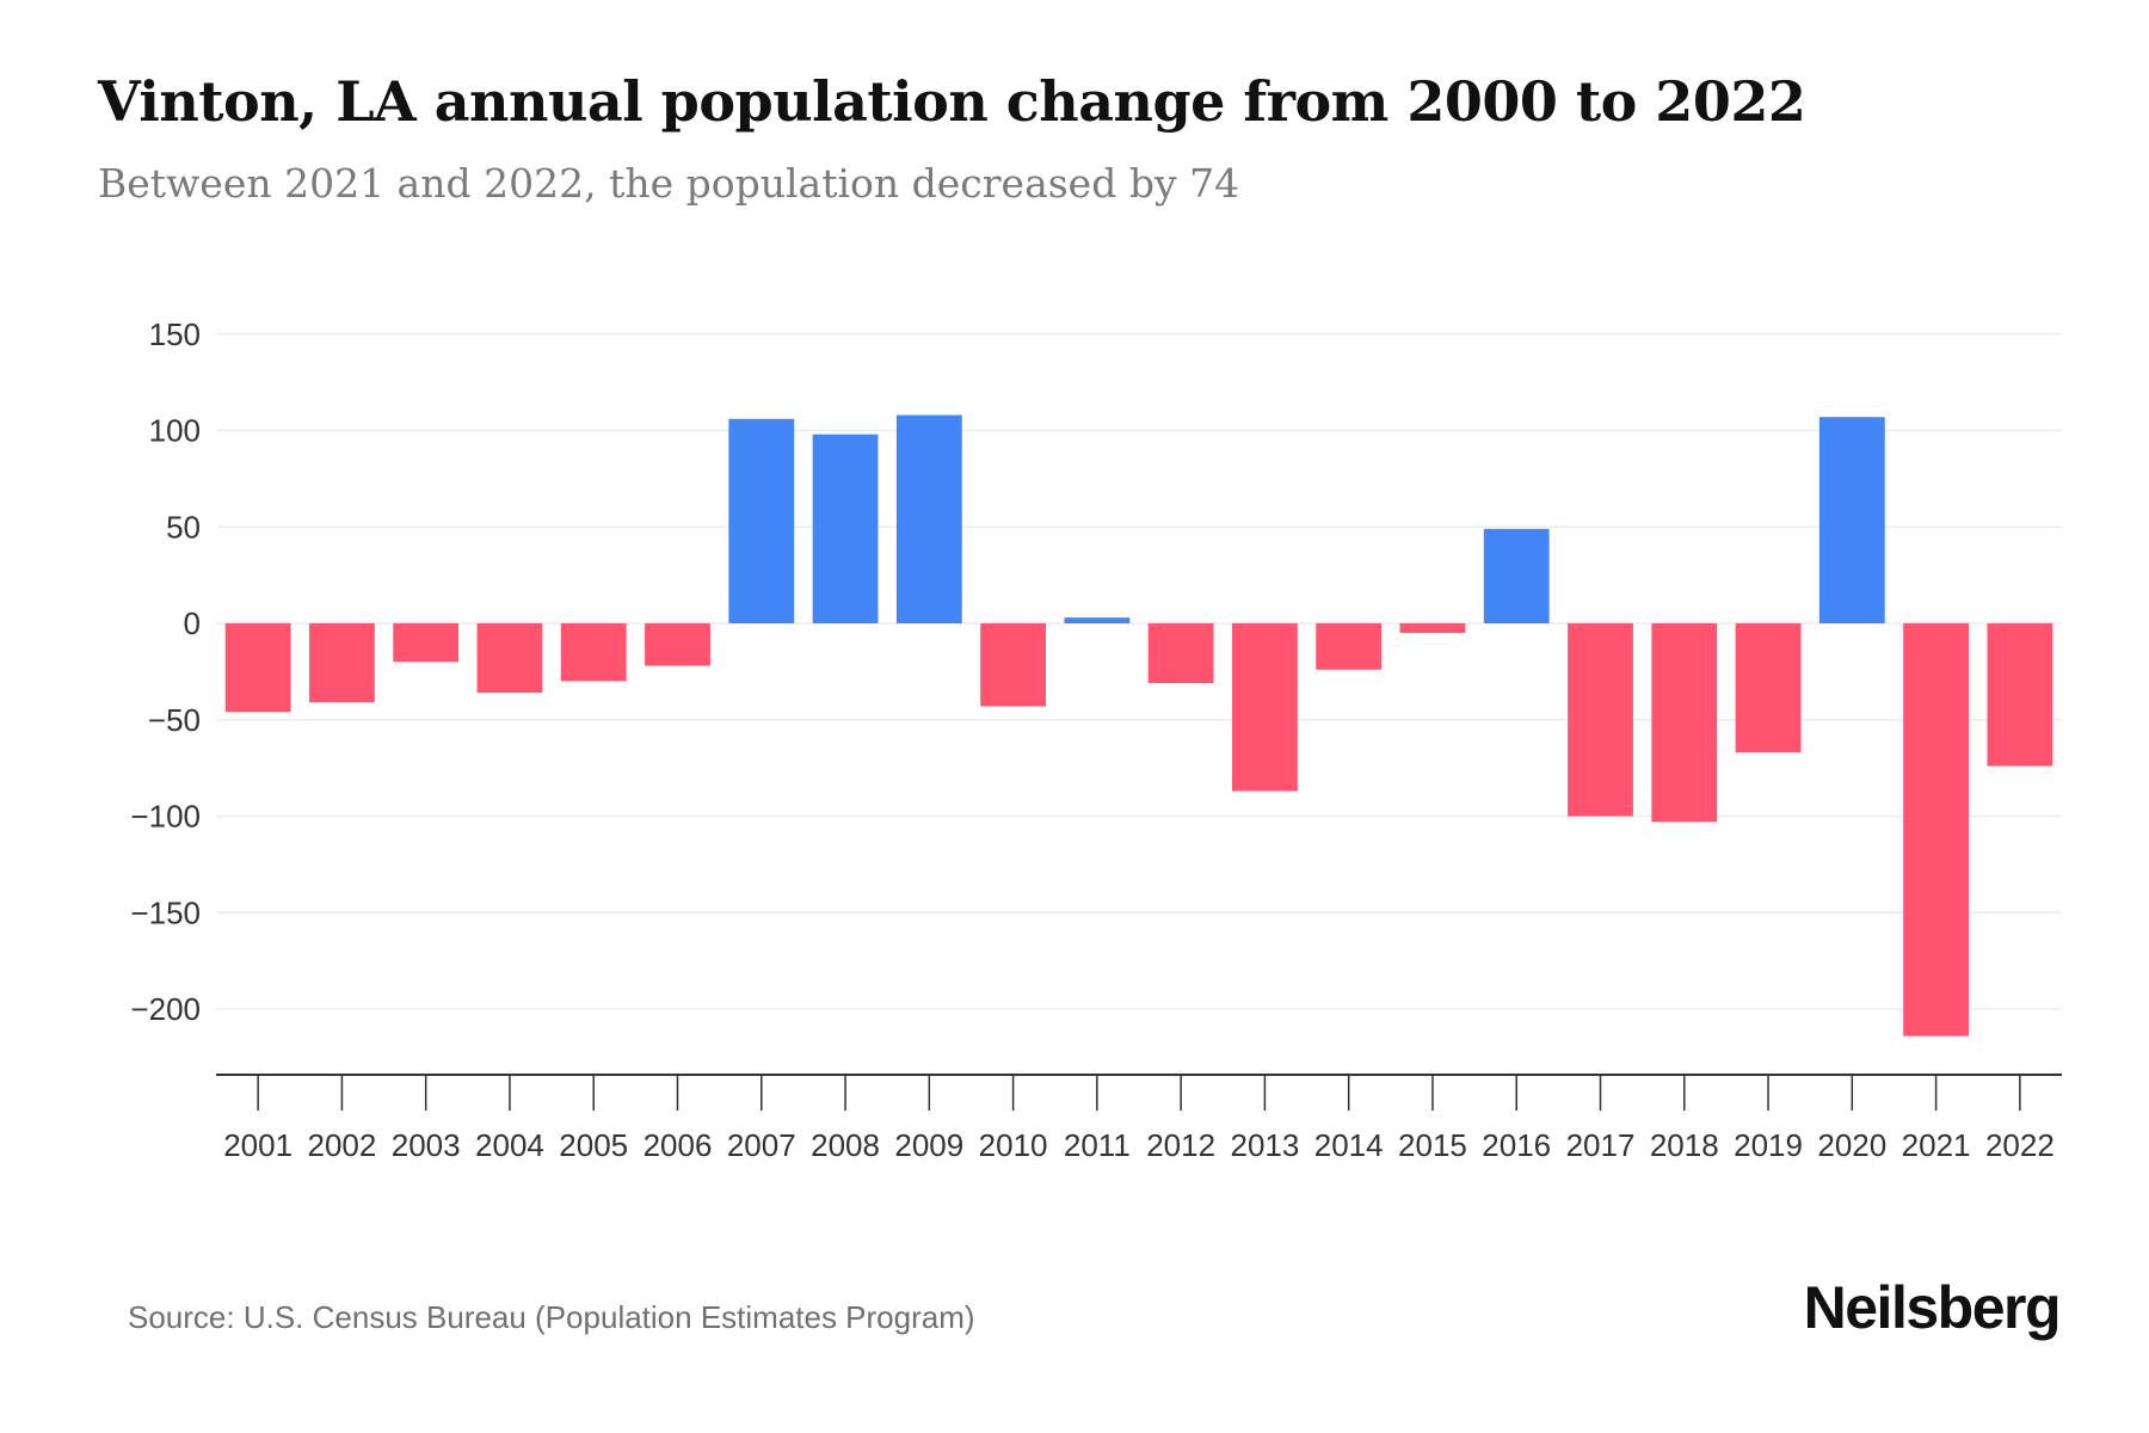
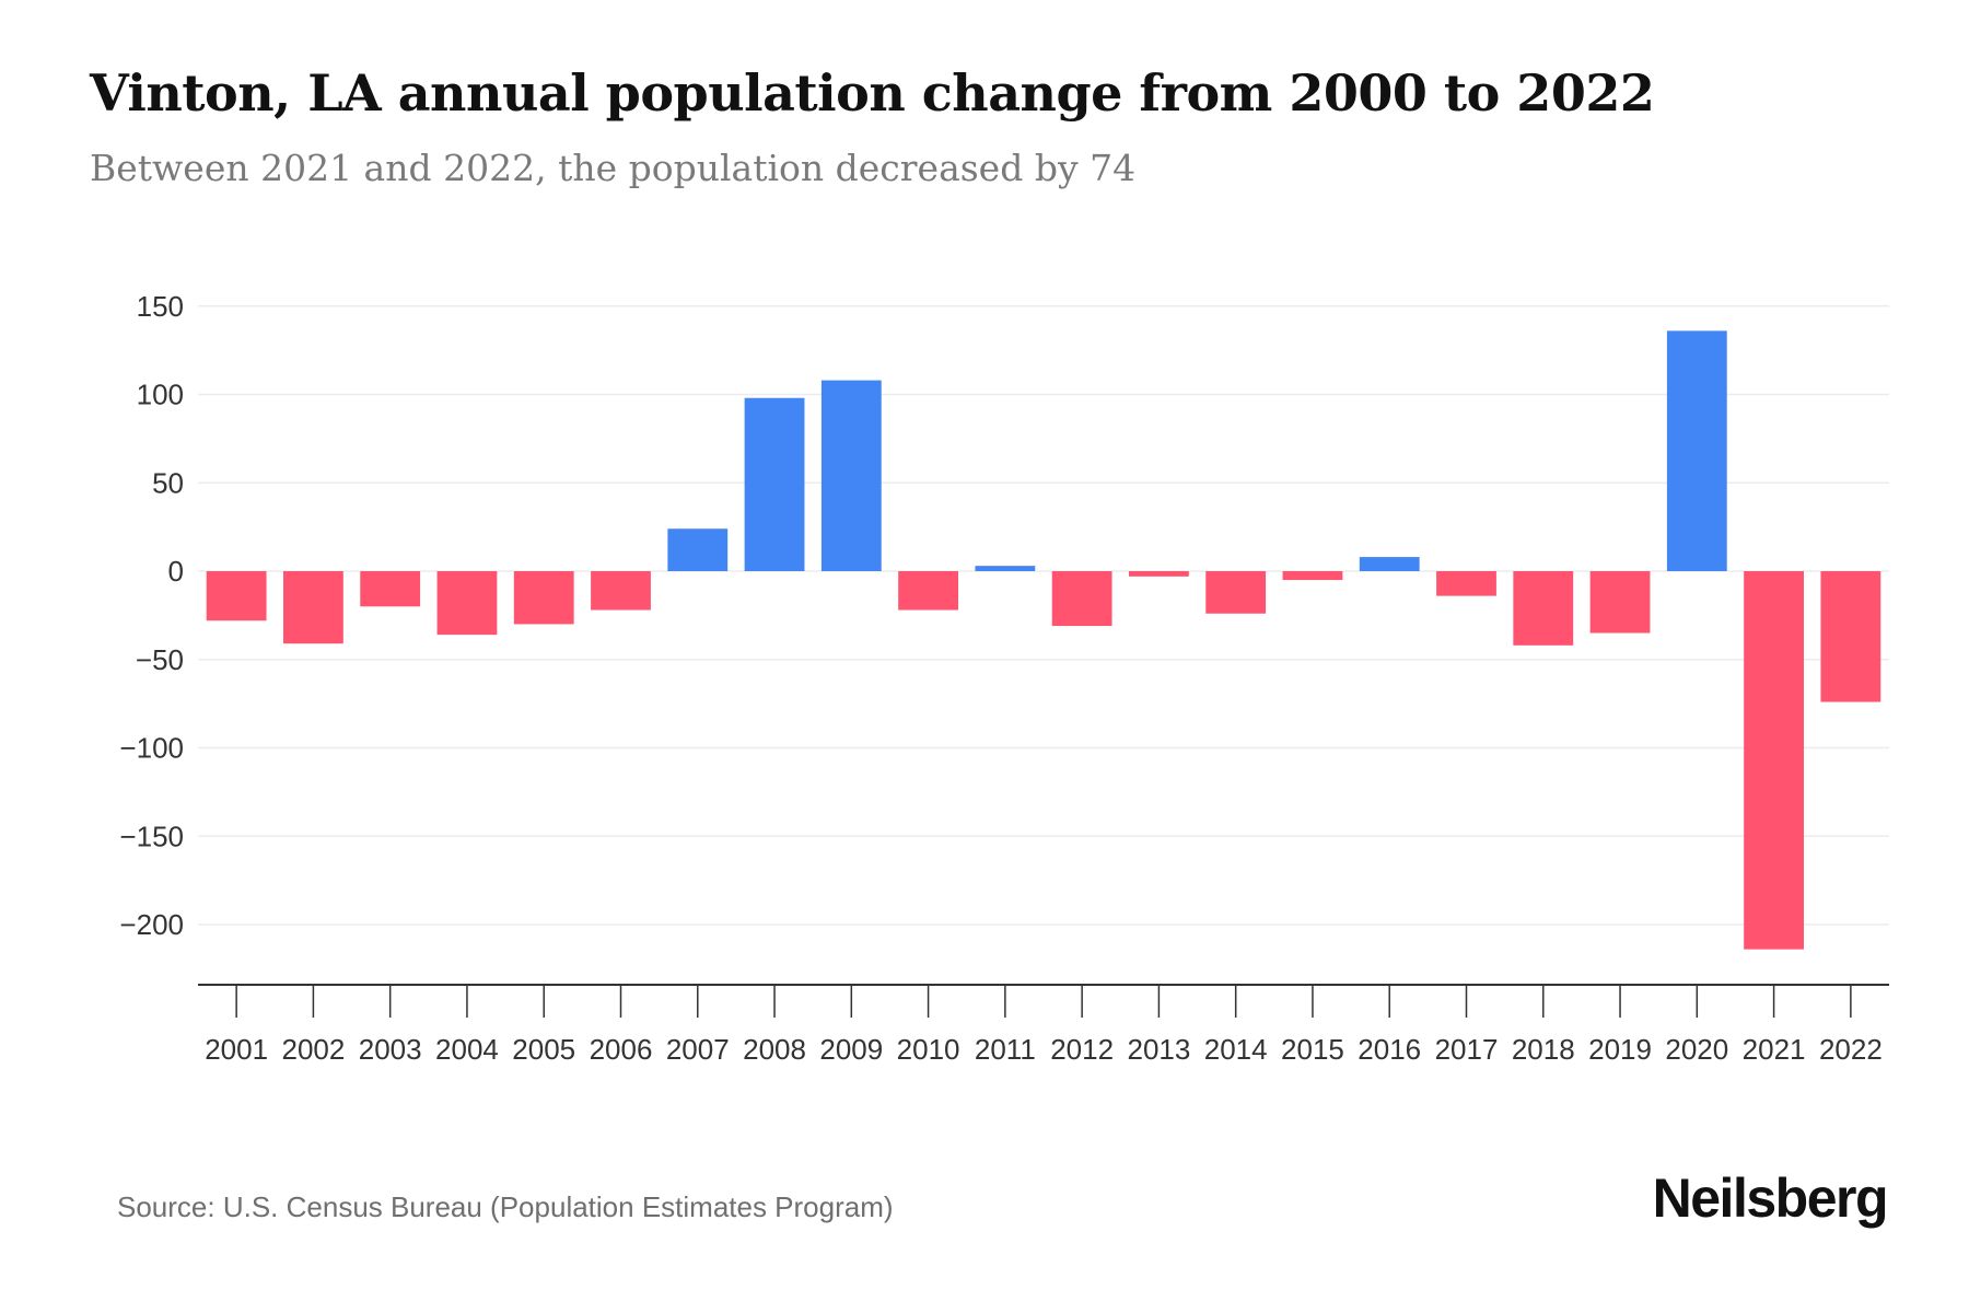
2001: -46 -> -28
2007: 106 -> 24
2010: -43 -> -22
2013: -87 -> -3
2016: 49 -> 8
2017: -100 -> -14
2018: -103 -> -42
2019: -67 -> -35
2020: 107 -> 136
